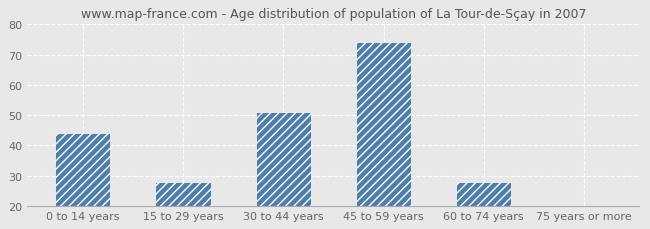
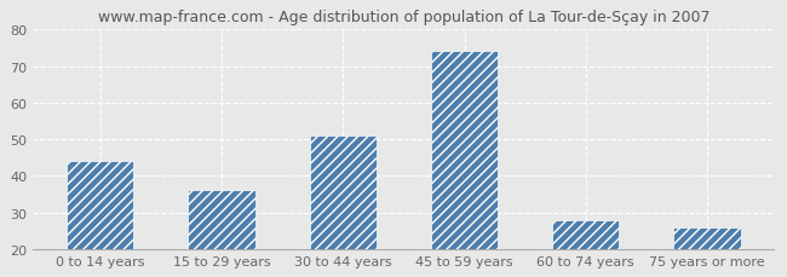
15 to 29 years: 28 -> 36
75 years or more: 20 -> 26
